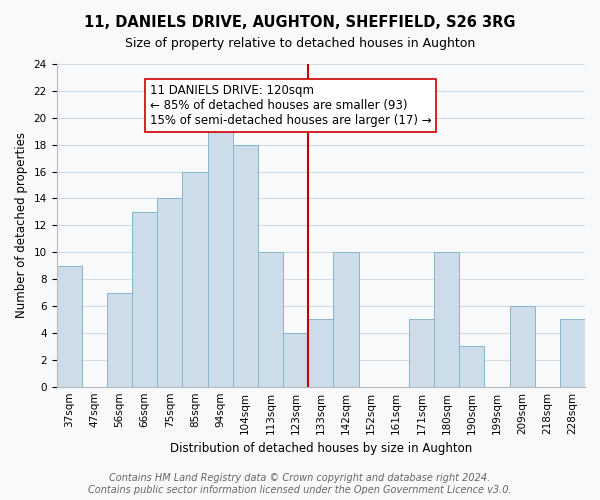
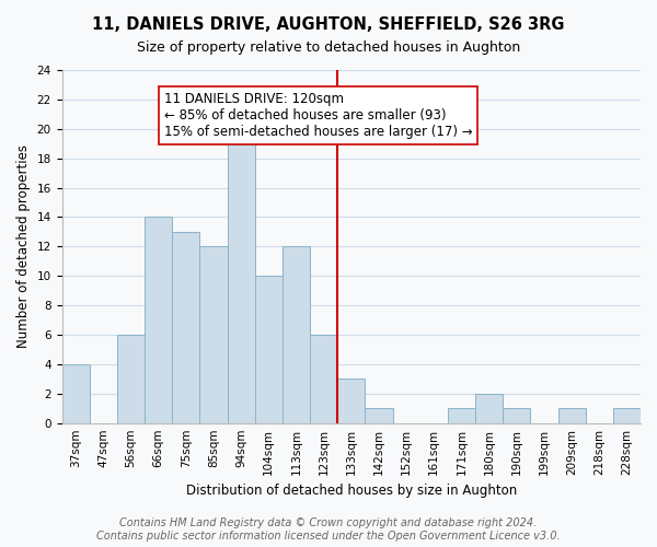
37sqm: 9 -> 4
56sqm: 7 -> 6
66sqm: 13 -> 14
75sqm: 14 -> 13
85sqm: 16 -> 12
104sqm: 18 -> 10
113sqm: 10 -> 12
123sqm: 4 -> 6
133sqm: 5 -> 3
142sqm: 10 -> 1
171sqm: 5 -> 1
180sqm: 10 -> 2
190sqm: 3 -> 1
209sqm: 6 -> 1
228sqm: 5 -> 1
